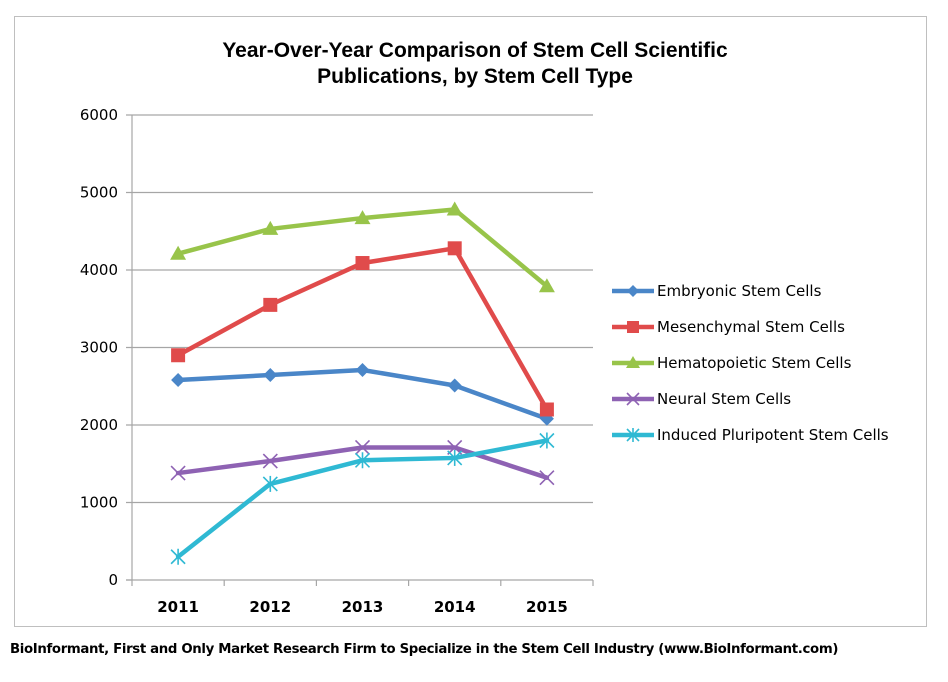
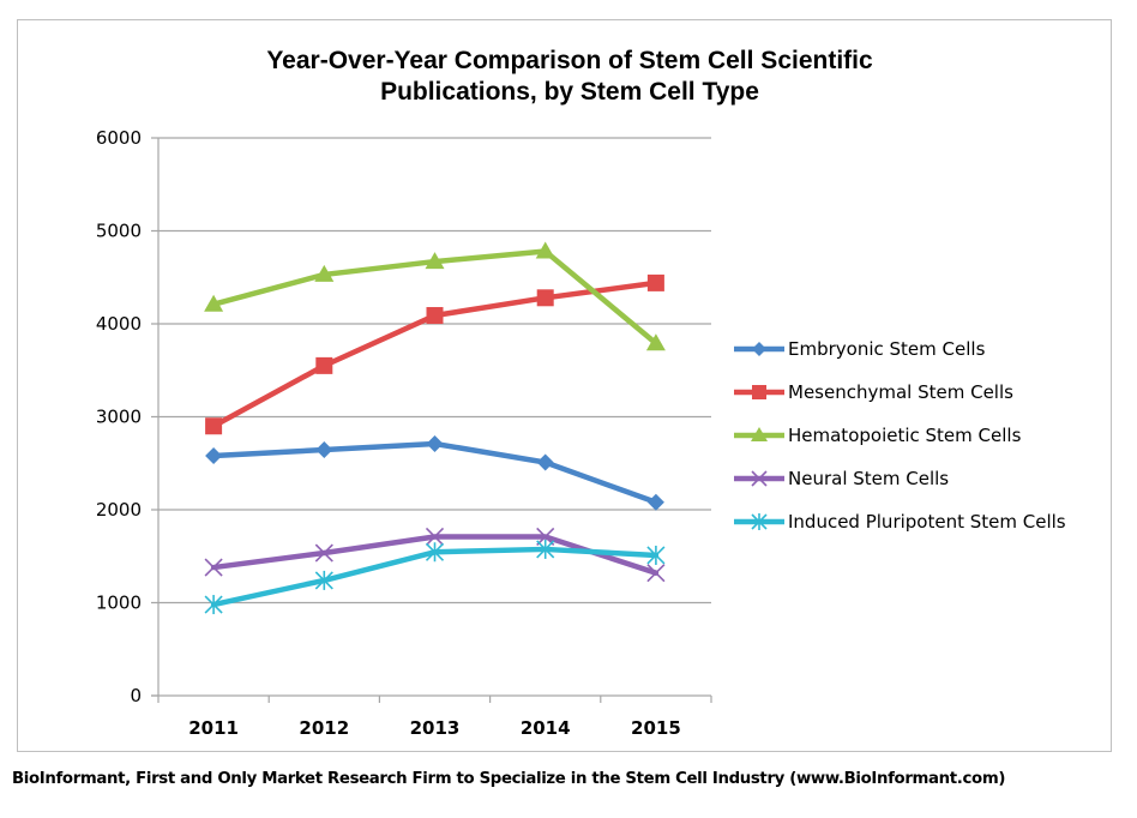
Induced Pluripotent Stem Cells/2011: 300 -> 1000
Mesenchymal Stem Cells/2015: 2200 -> 4400
Induced Pluripotent Stem Cells/2015: 1800 -> 1500
